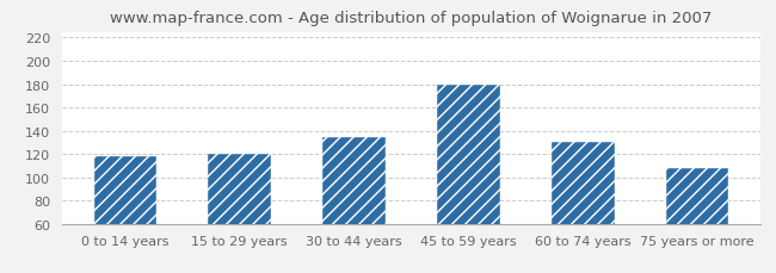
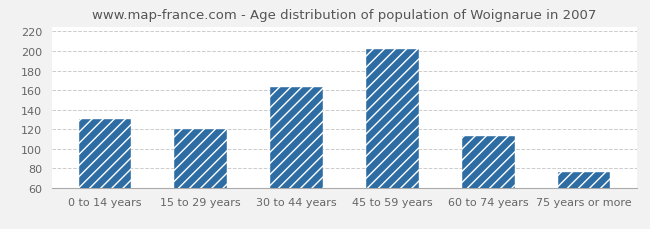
0 to 14 years: 118 -> 130
30 to 44 years: 134 -> 163
45 to 59 years: 180 -> 202
60 to 74 years: 130 -> 113
75 years or more: 108 -> 76
